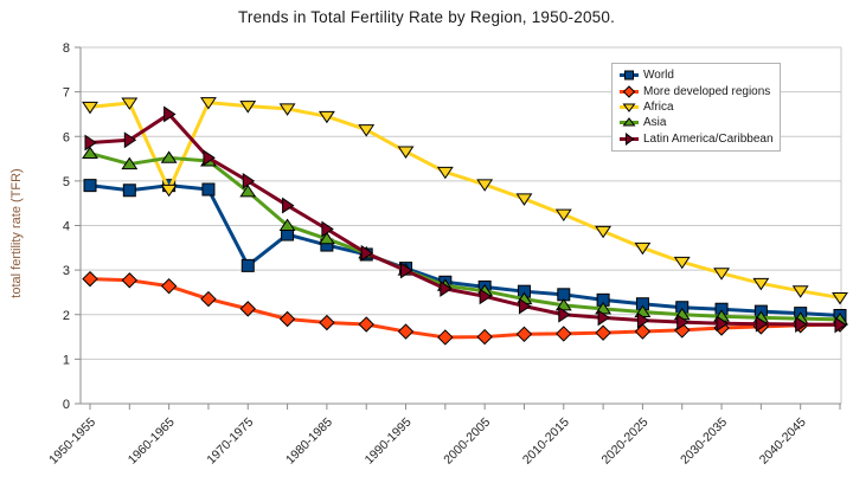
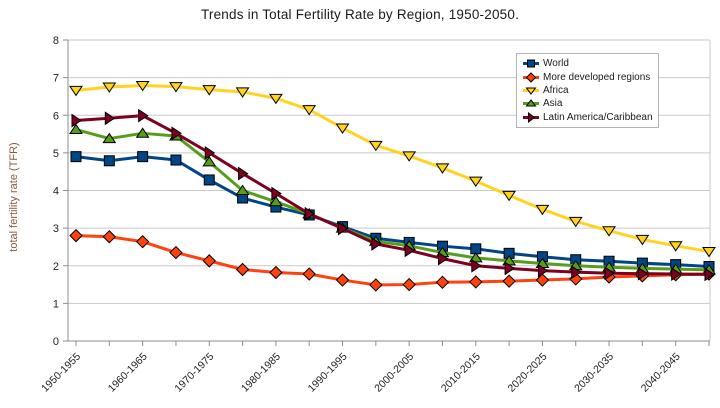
Africa/1960-1965: 4.8 -> 6.8
Latin America/Caribbean/1960-1965: 6.5 -> 6.0
World/1970-1975: 3.1 -> 4.3
